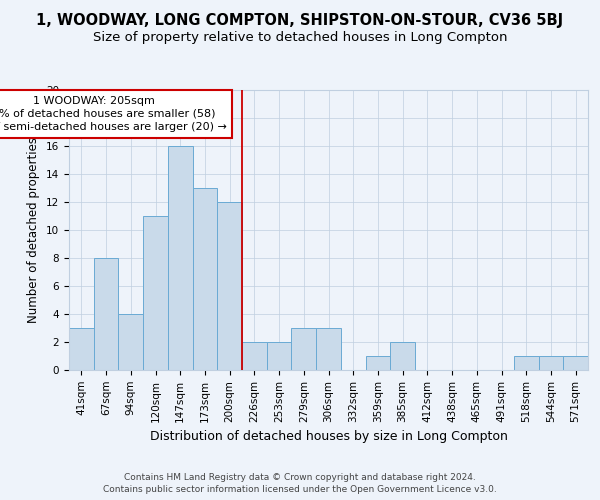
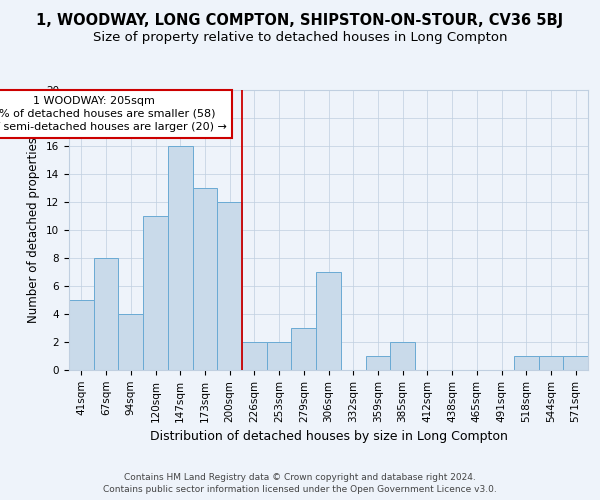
41sqm: 3 -> 5
306sqm: 3 -> 7
